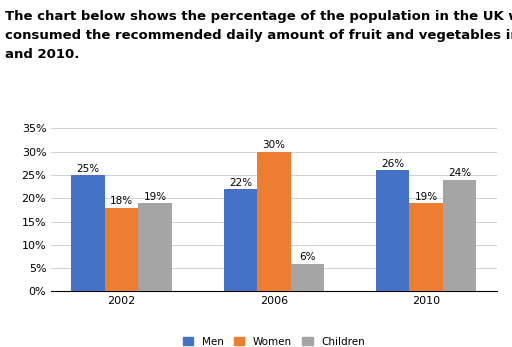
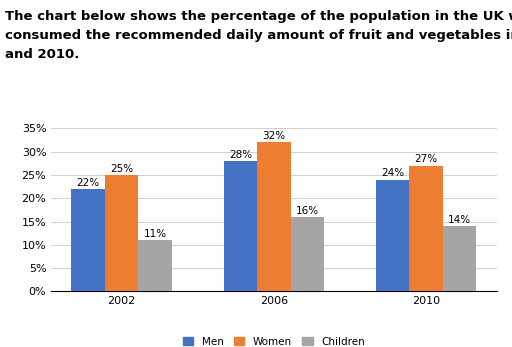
Men/2002: 25% -> 22%
Women/2002: 18% -> 25%
Children/2002: 19% -> 11%
Men/2006: 22% -> 28%
Women/2006: 30% -> 32%
Children/2006: 6% -> 16%
Men/2010: 26% -> 24%
Women/2010: 19% -> 27%
Children/2010: 24% -> 14%
